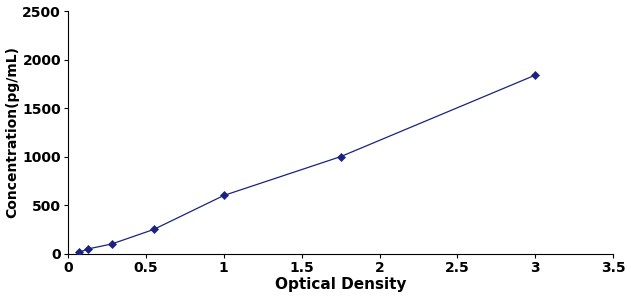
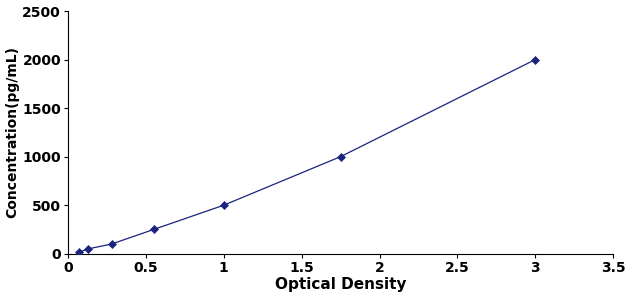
1: 600 -> 500
3: 1840 -> 2000
